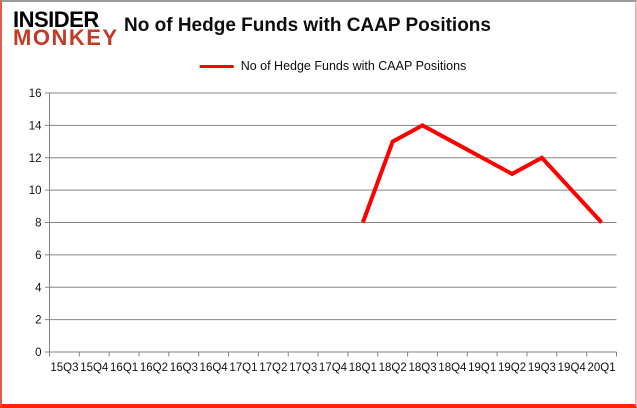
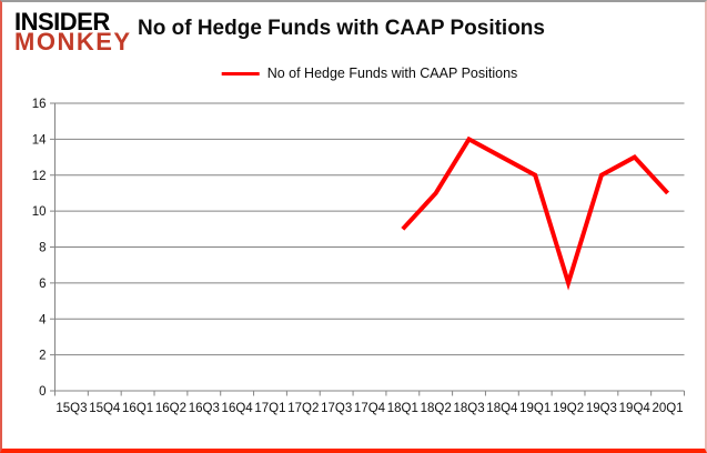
18Q1: 8 -> 9
18Q2: 13 -> 11
19Q2: 11 -> 6
19Q4: 10 -> 13
20Q1: 8 -> 11
